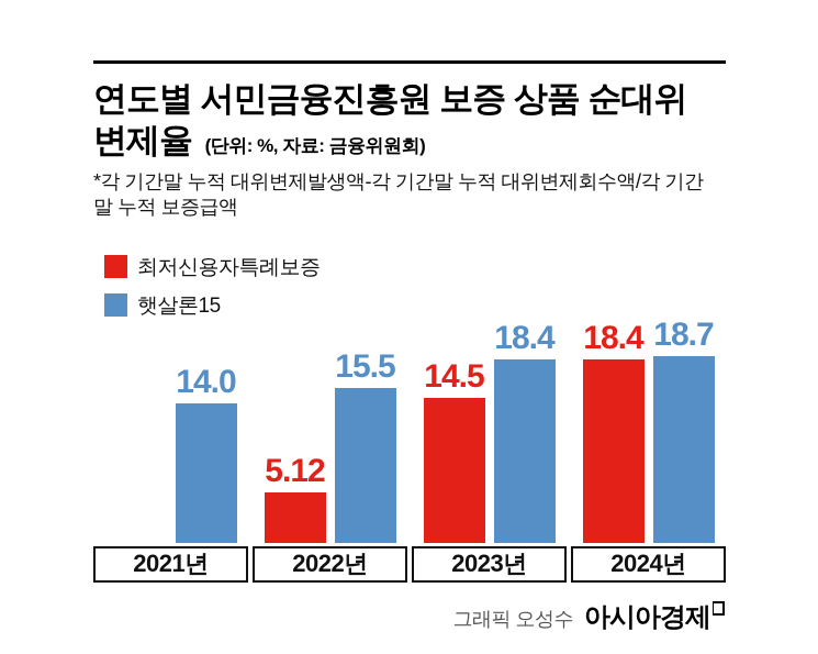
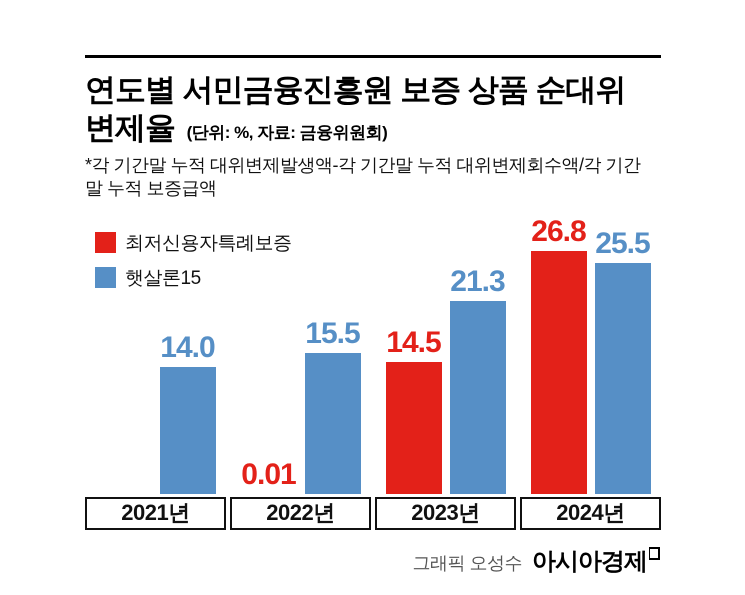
최저신용자특례보증/2022년: 5.12 -> 0.01
햇살론15/2023년: 18.4 -> 21.3
최저신용자특례보증/2024년: 18.4 -> 26.8
햇살론15/2024년: 18.7 -> 25.5
